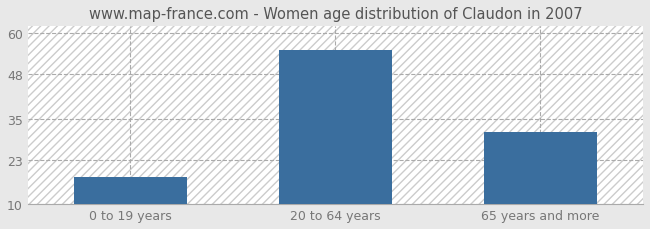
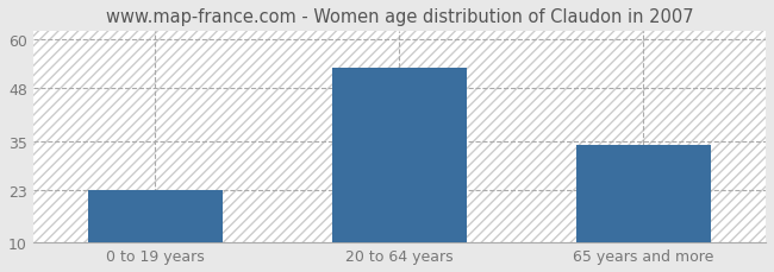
0 to 19 years: 18 -> 23
20 to 64 years: 55 -> 53
65 years and more: 31 -> 34
